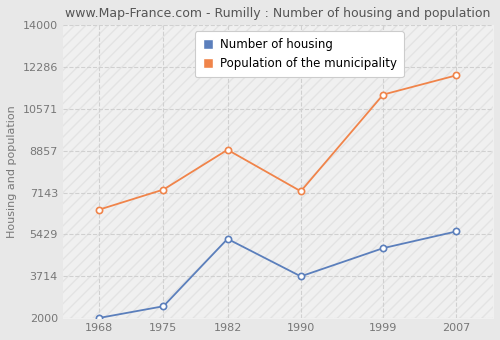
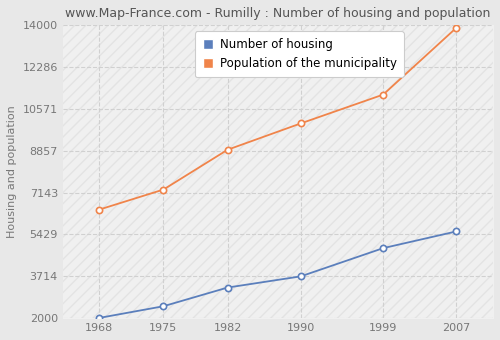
Number of housing/1982: 5250 -> 3260
Population of the municipality/1990: 7200 -> 9980
Population of the municipality/2007: 11950 -> 13900
